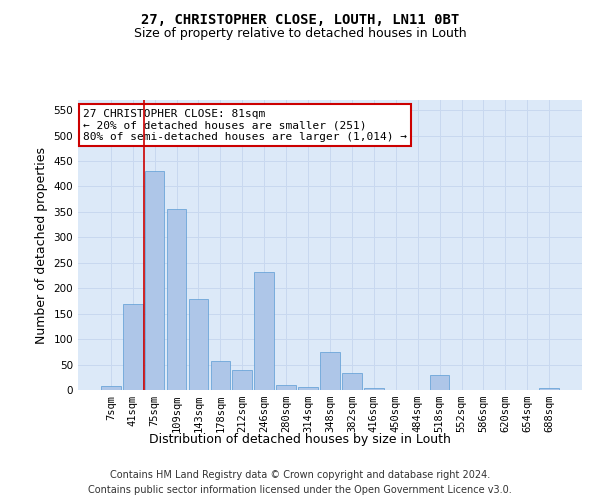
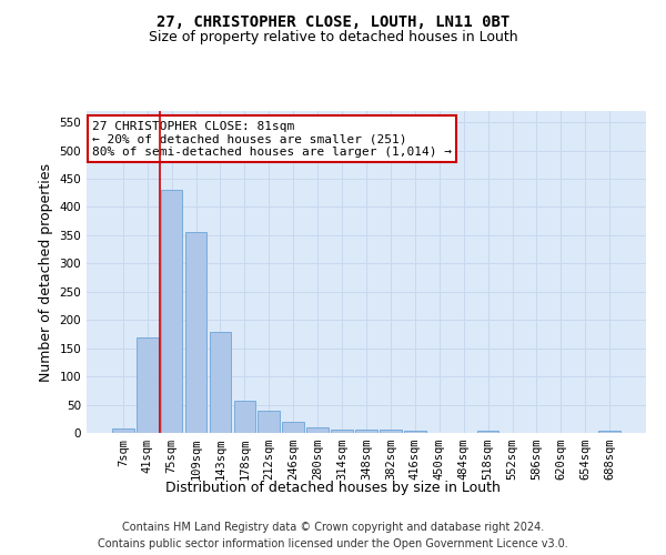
246sqm: 232 -> 19
348sqm: 74 -> 5
382sqm: 34 -> 5
518sqm: 30 -> 4
